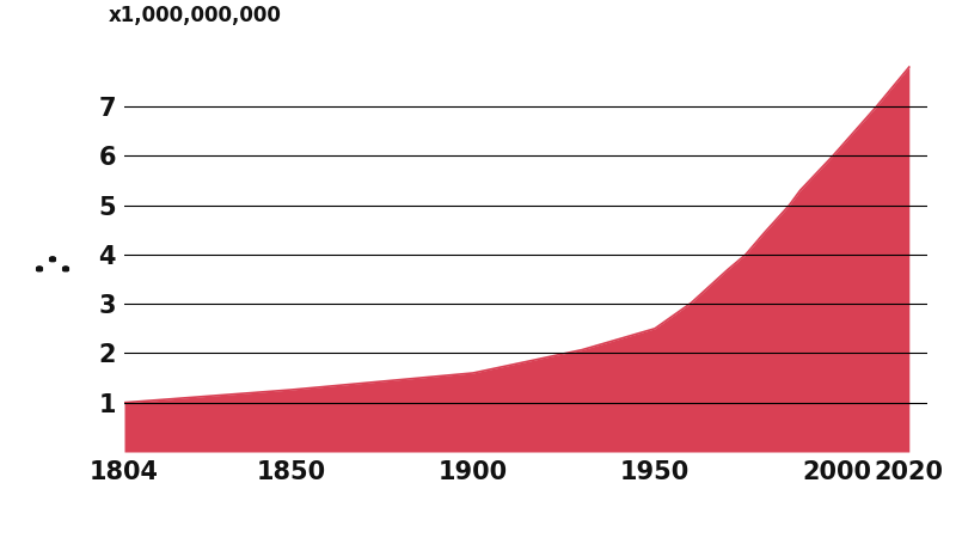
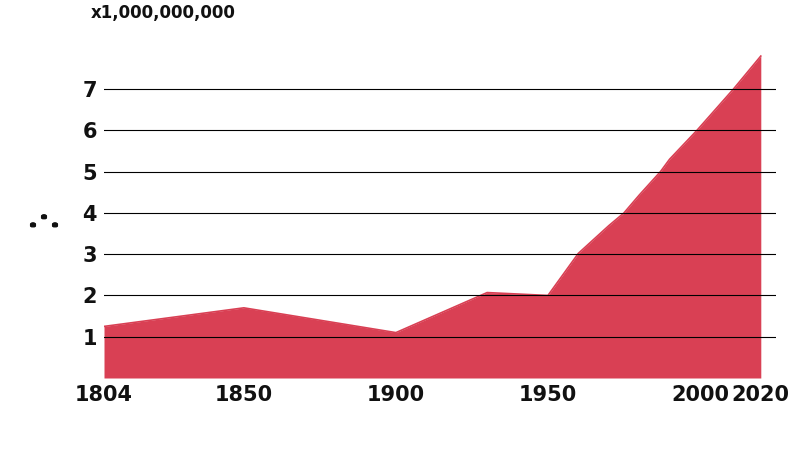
1804: 1.00 -> 1.25
1850: 1.26 -> 1.70
1900: 1.60 -> 1.10
1950: 2.50 -> 2.00
